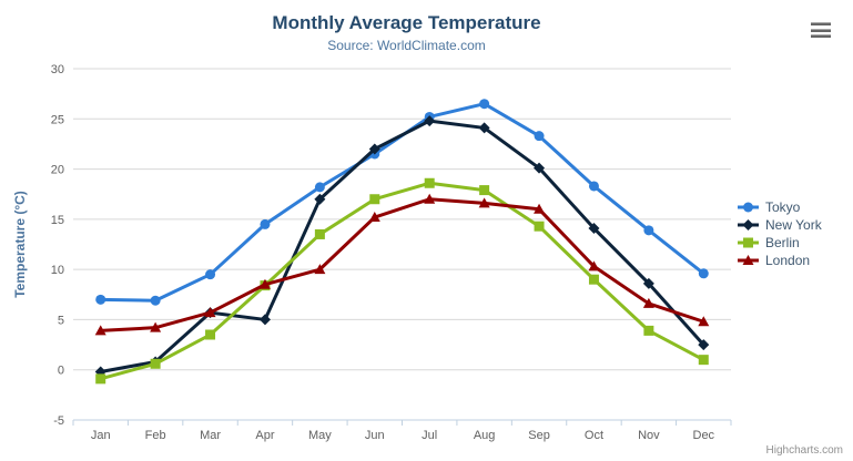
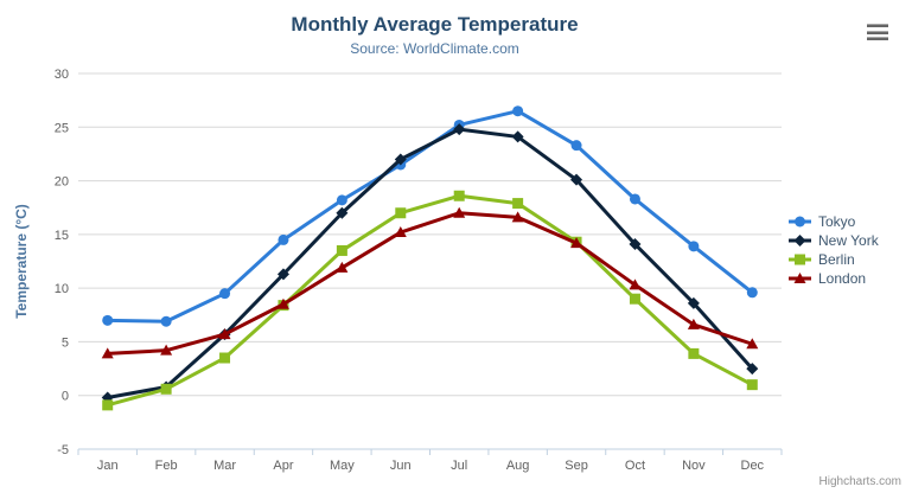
New York/Apr: 5 -> 11
London/May: 10 -> 12
London/Sep: 16 -> 14
